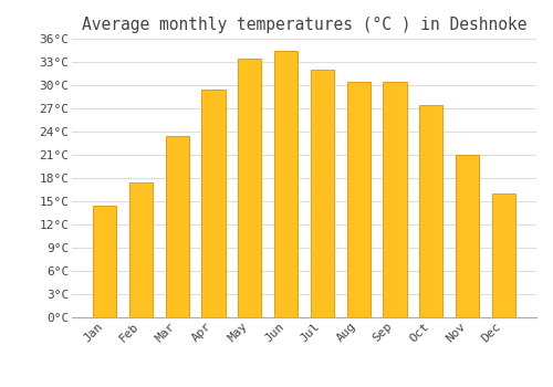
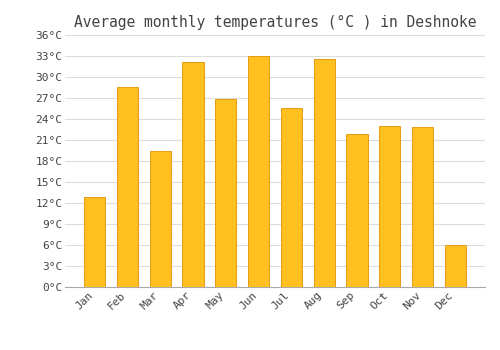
Jan: 14.5°C -> 12.8°C
Feb: 17.5°C -> 28.6°C
Mar: 23.5°C -> 19.4°C
Apr: 29.5°C -> 32.2°C
May: 33.5°C -> 26.8°C
Jun: 34.5°C -> 33.0°C
Jul: 32.0°C -> 25.6°C
Aug: 30.5°C -> 32.6°C
Sep: 30.5°C -> 21.8°C
Oct: 27.5°C -> 23.0°C
Nov: 21.0°C -> 22.8°C
Dec: 16.0°C -> 6.0°C
